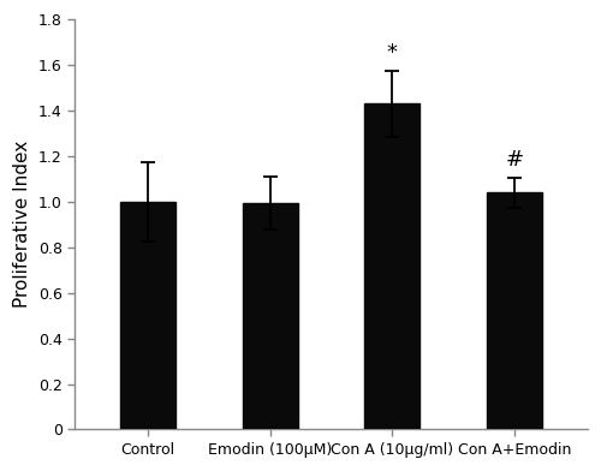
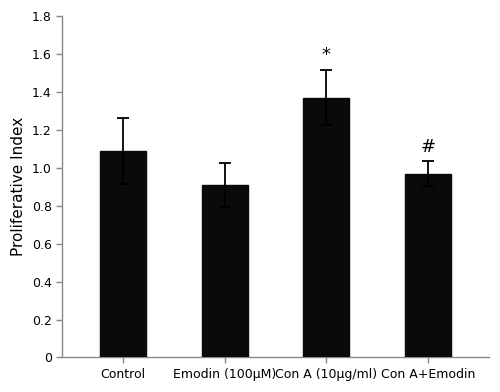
Control: 1.00 -> 1.09
Emodin (100μM): 0.99 -> 0.91
Con A (10μg/ml): 1.43 -> 1.37
Con A+Emodin: 1.04 -> 0.97
